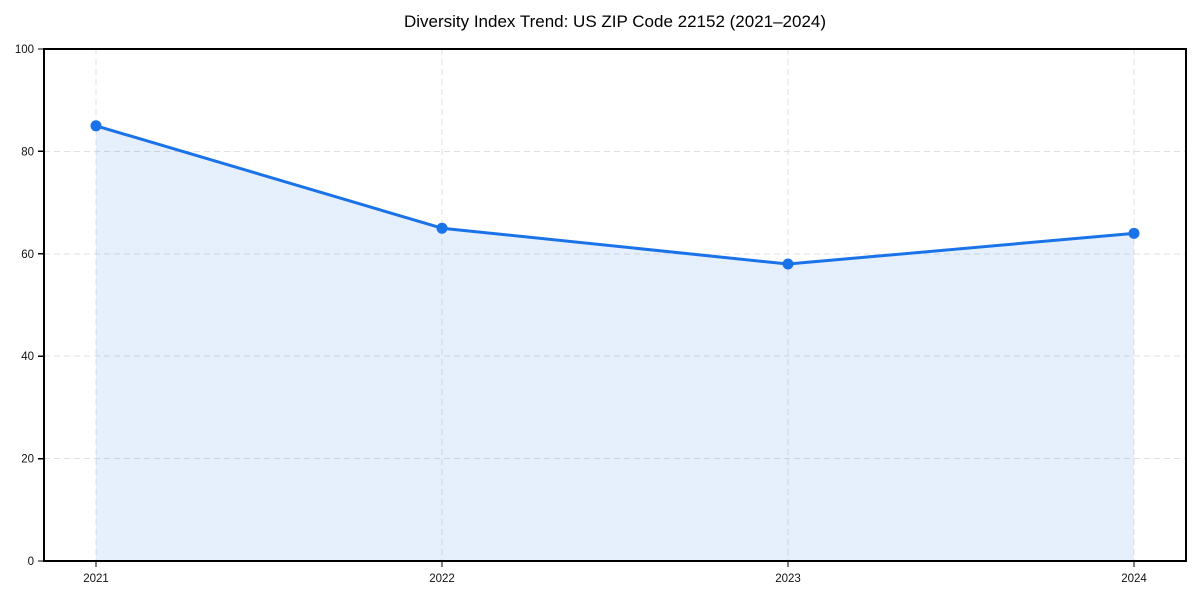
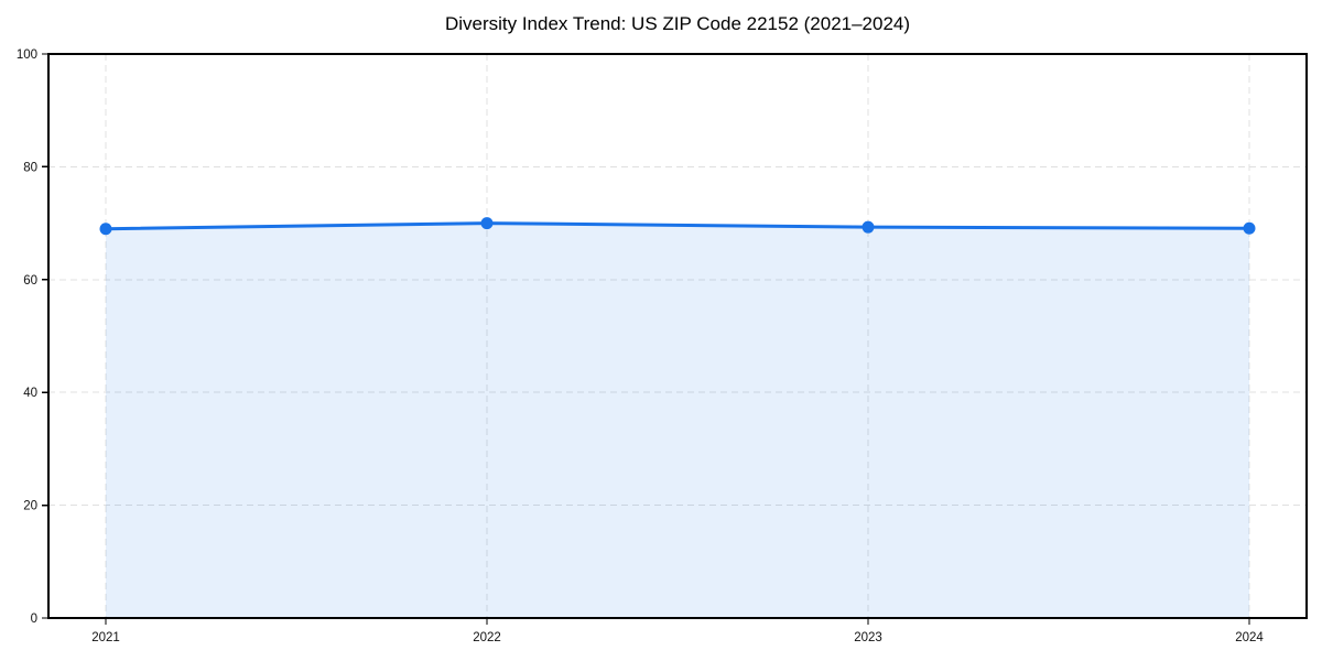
2021: 85 -> 69
2022: 65 -> 70
2023: 58 -> 69
2024: 64 -> 69
